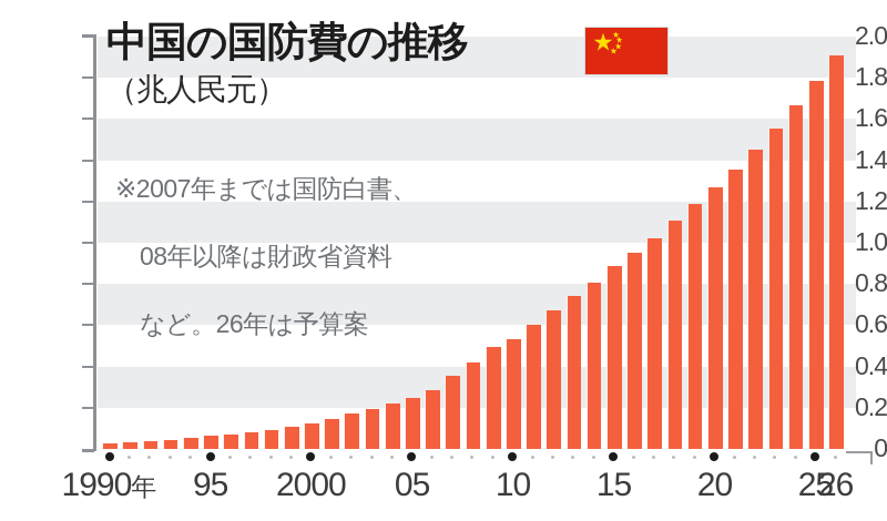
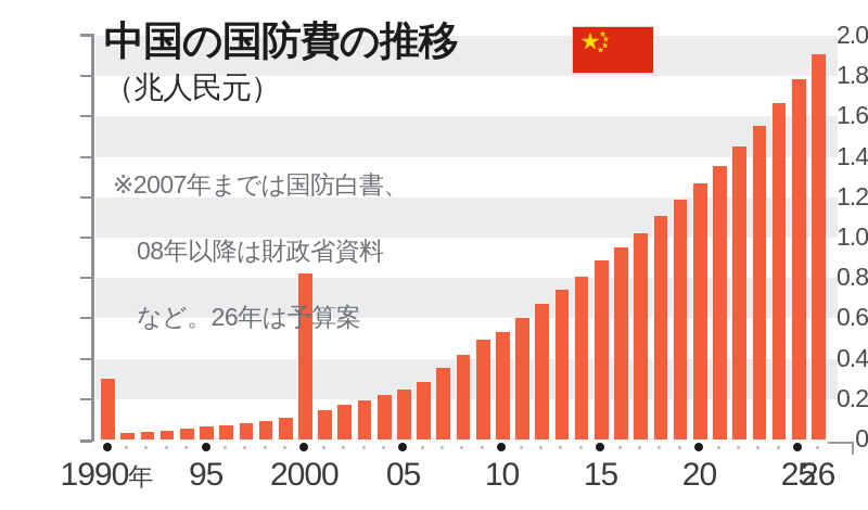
1990: 0.03 -> 0.30
2000: 0.12 -> 0.82
